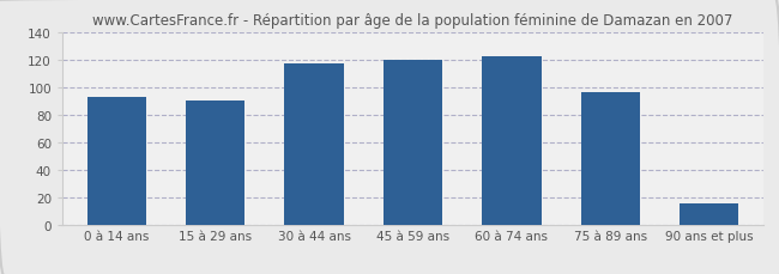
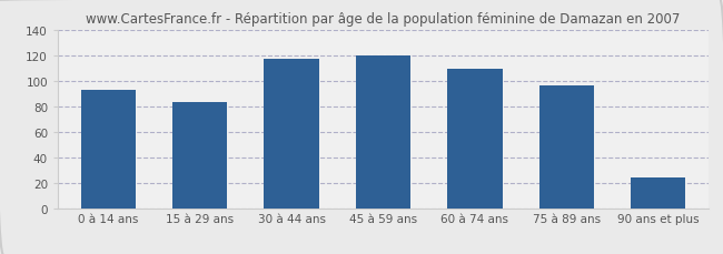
15 à 29 ans: 90 -> 83
60 à 74 ans: 122 -> 109
90 ans et plus: 15 -> 24
